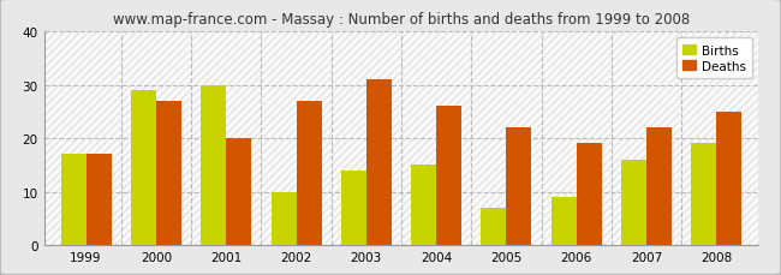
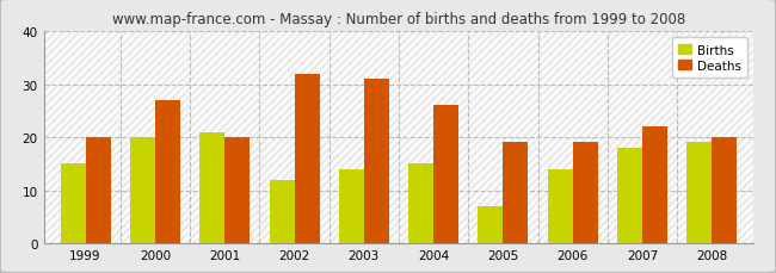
Births/1999: 17 -> 15
Deaths/1999: 17 -> 20
Births/2000: 29 -> 20
Births/2001: 30 -> 21
Births/2002: 10 -> 12
Deaths/2002: 27 -> 32
Deaths/2005: 22 -> 19
Births/2006: 9 -> 14
Births/2007: 16 -> 18
Deaths/2008: 25 -> 20
